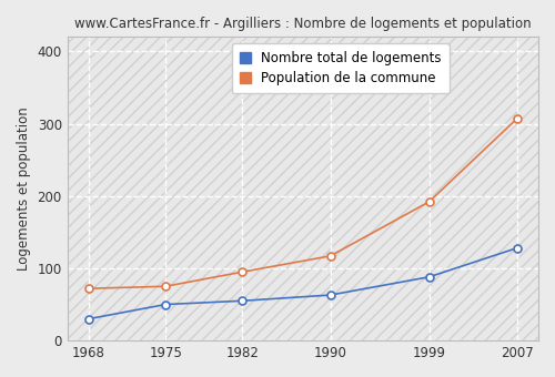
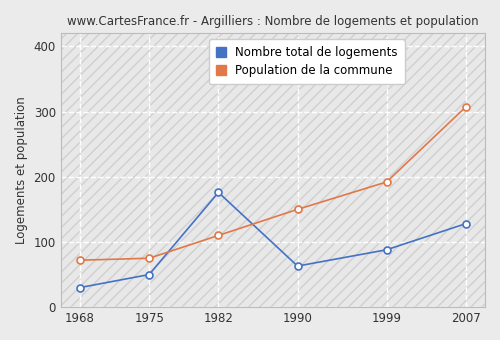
Nombre total de logements/1982: 55 -> 176
Population de la commune/1982: 95 -> 110
Population de la commune/1990: 117 -> 150
